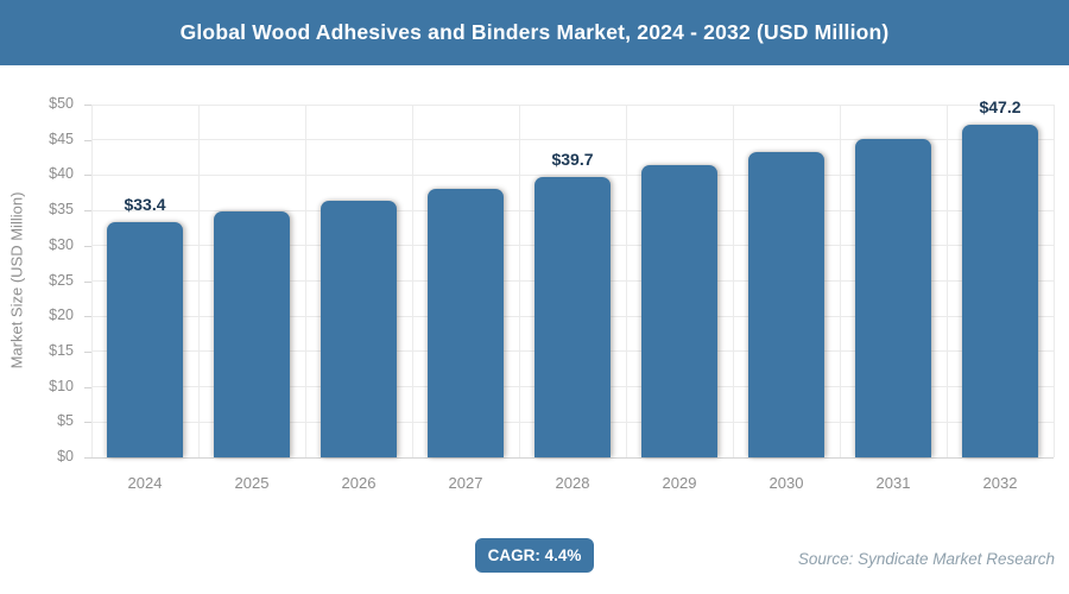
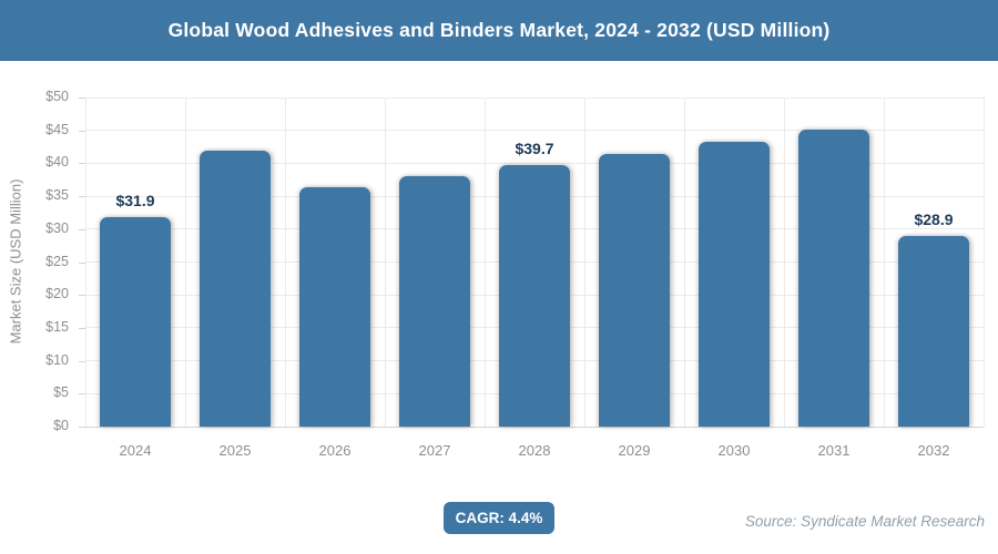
2024: $33.4 -> $31.9
2025: $35 -> $42
2032: $47.2 -> $28.9
